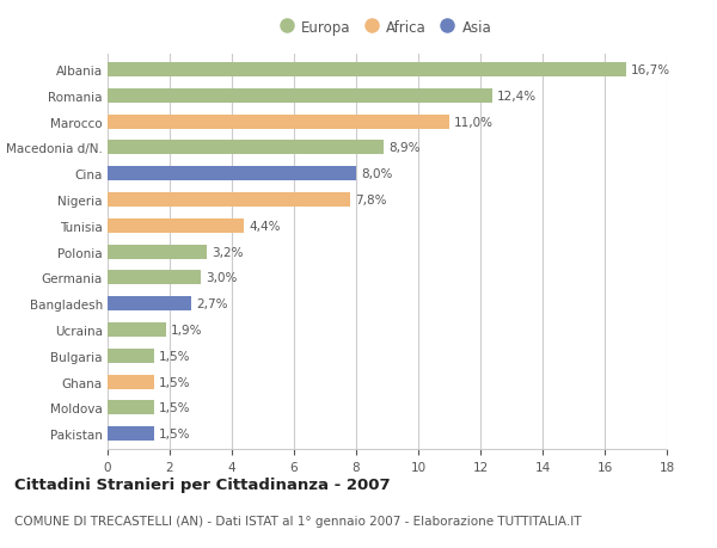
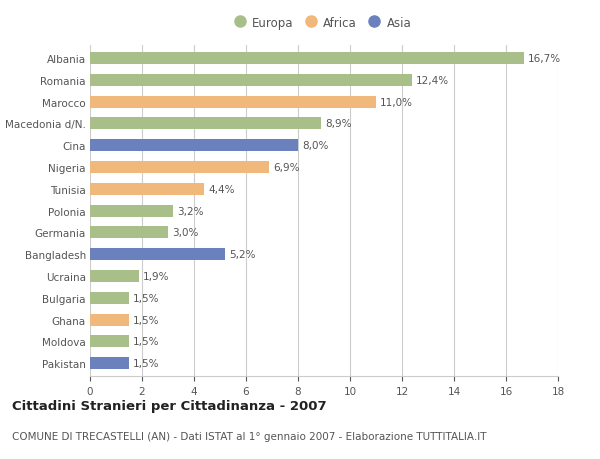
Nigeria: 7,8% -> 6,9%
Bangladesh: 2,7% -> 5,2%
